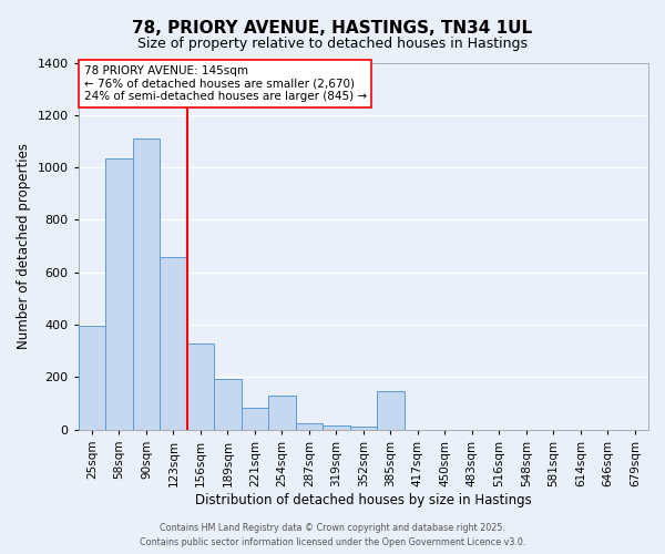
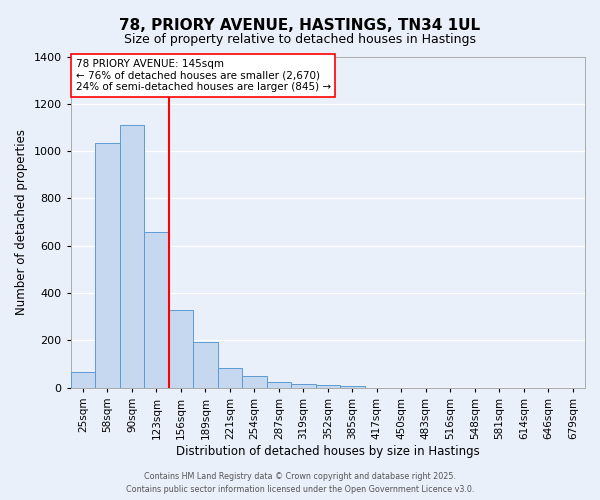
25sqm: 395 -> 65
254sqm: 130 -> 50
385sqm: 145 -> 8
